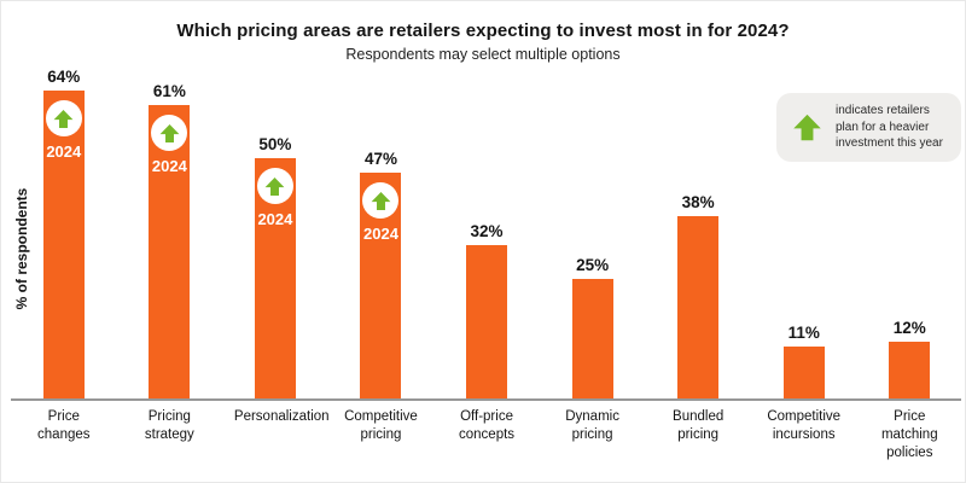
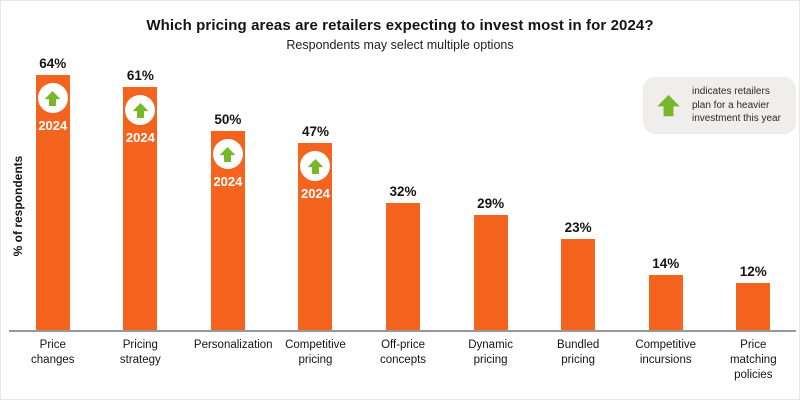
Dynamic pricing: 25% -> 29%
Bundled pricing: 38% -> 23%
Competitive incursions: 11% -> 14%
